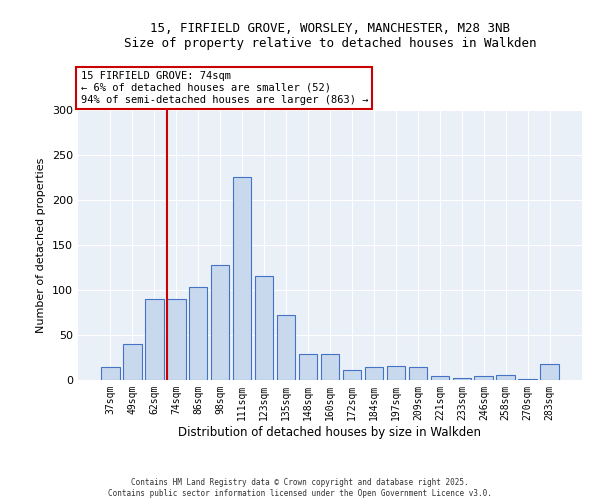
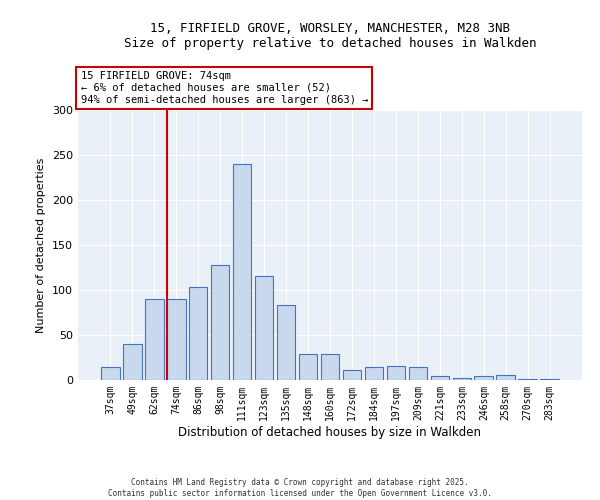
111sqm: 226 -> 240
135sqm: 72 -> 83
283sqm: 18 -> 1
